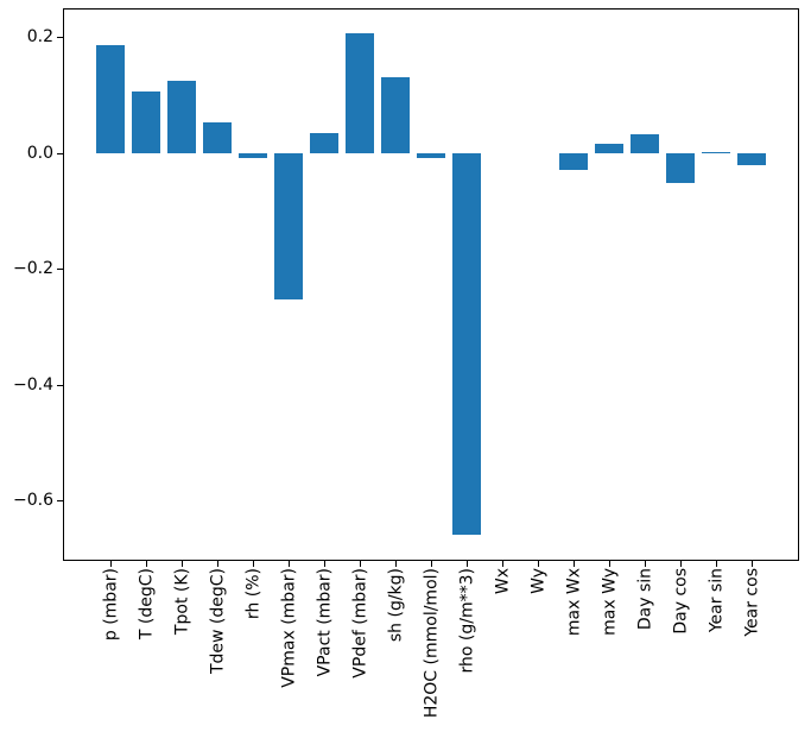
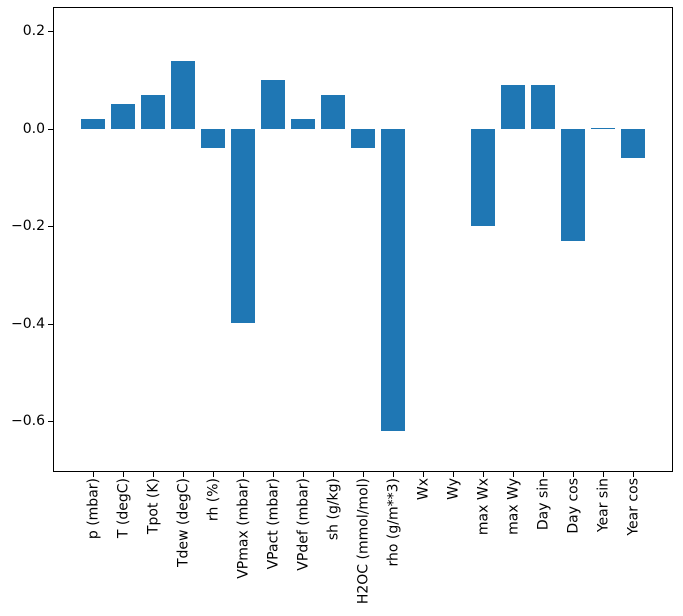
p (mbar): 0.19 -> 0.02
T (degC): 0.11 -> 0.05
Tpot (K): 0.12 -> 0.07
Tdew (degC): 0.05 -> 0.14
rh (%): -0.01 -> -0.04
VPmax (mbar): -0.25 -> -0.40
VPact (mbar): 0.04 -> 0.10
VPdef (mbar): 0.21 -> 0.02
sh (g/kg): 0.13 -> 0.07
H2OC (mmol/mol): -0.01 -> -0.04
rho (g/m**3): -0.66 -> -0.62
max Wx: -0.03 -> -0.20
max Wy: 0.02 -> 0.09
Day sin: 0.03 -> 0.09
Day cos: -0.05 -> -0.23
Year cos: -0.02 -> -0.06
